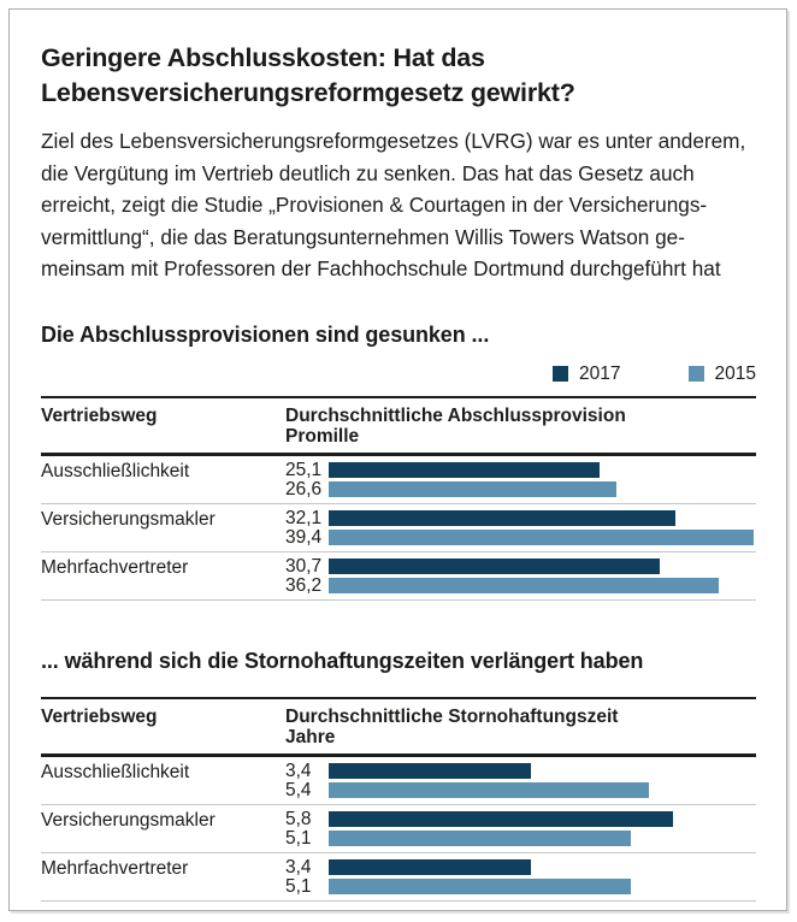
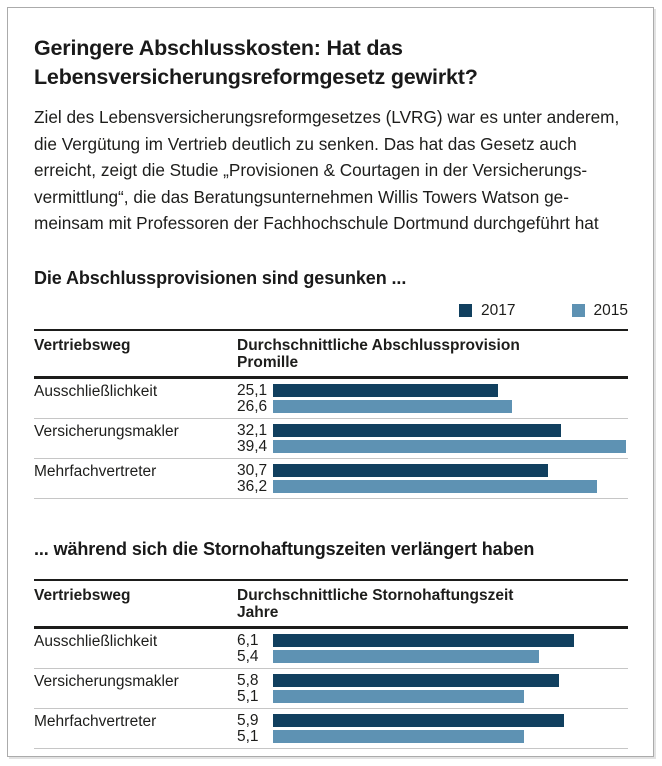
... während sich die Stornohaftungszeiten verlängert haben/2017/Ausschließlichkeit: 3,4 -> 6,1
... während sich die Stornohaftungszeiten verlängert haben/2017/Mehrfachvertreter: 3,4 -> 5,9
